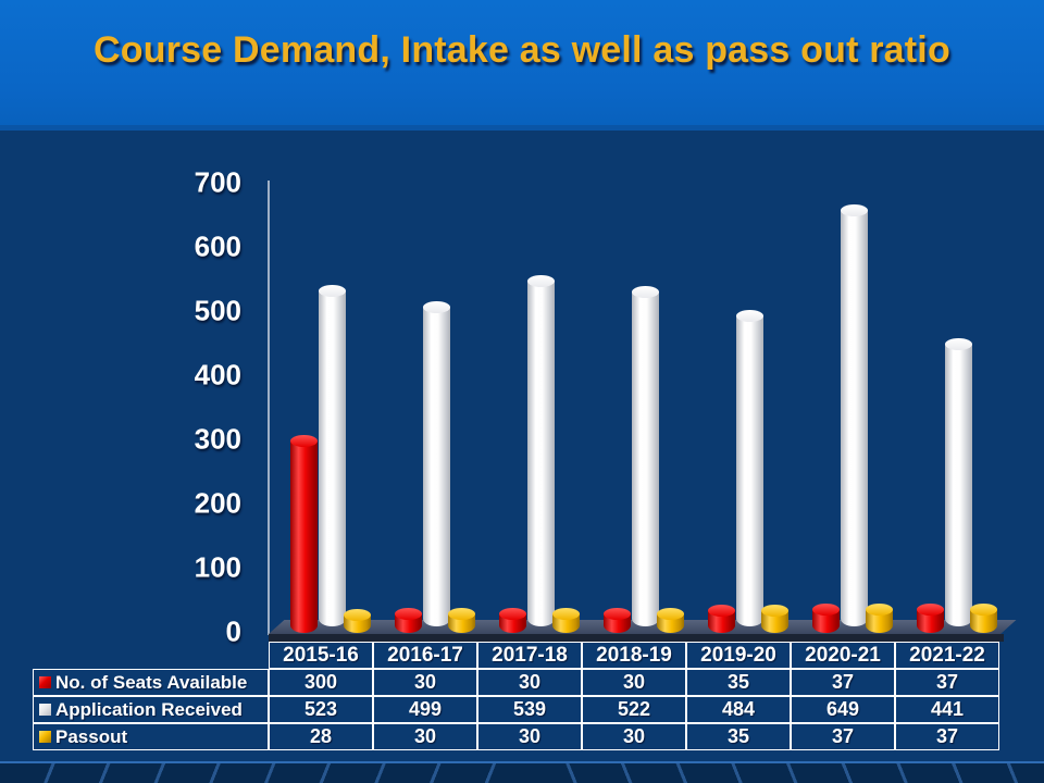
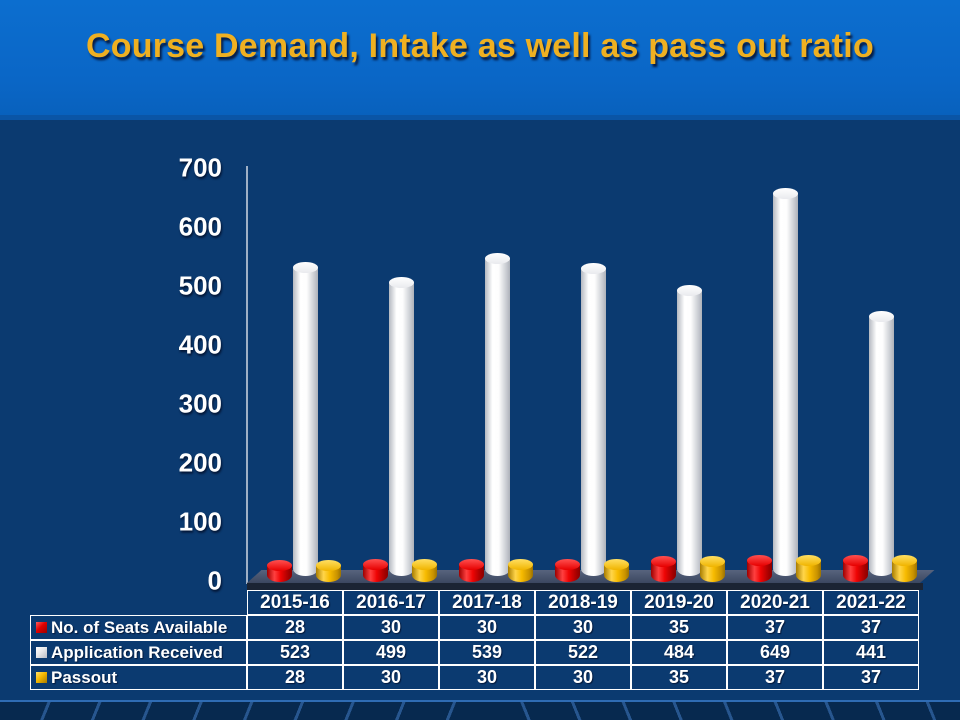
No. of Seats Available/2015-16: 300 -> 28
